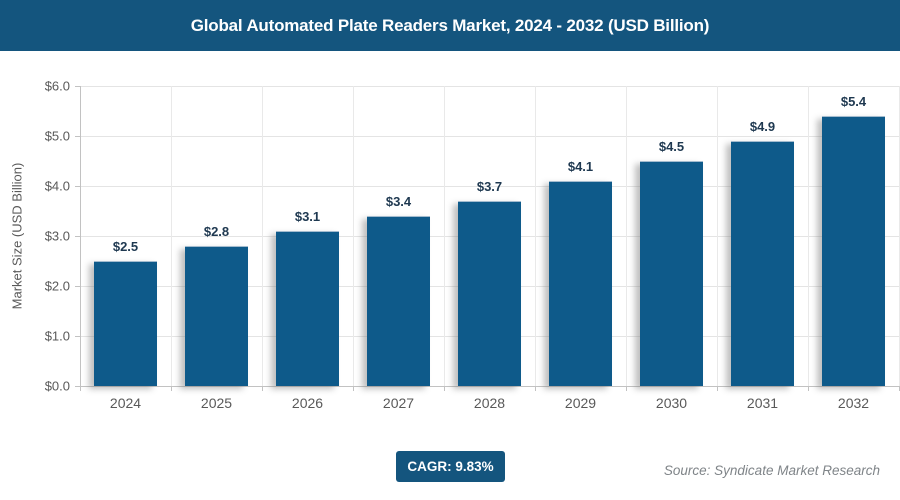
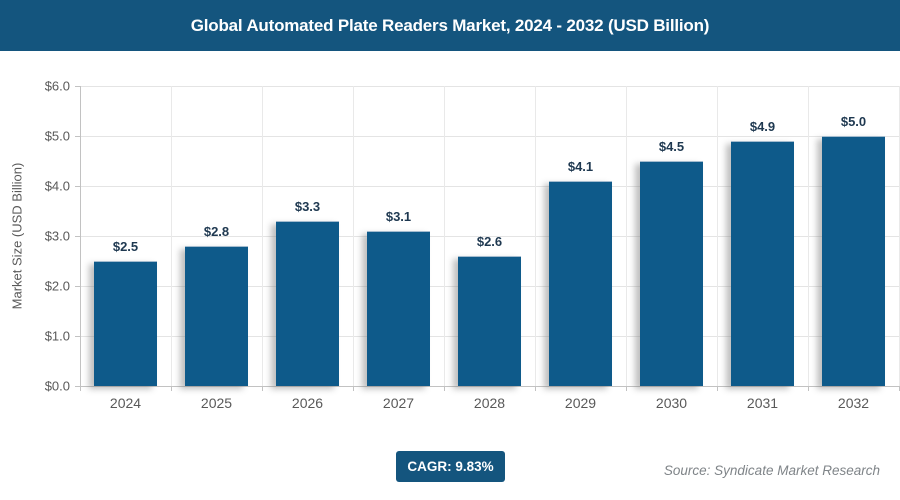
2026: $3.1 -> $3.3
2027: $3.4 -> $3.1
2028: $3.7 -> $2.6
2032: $5.4 -> $5.0
